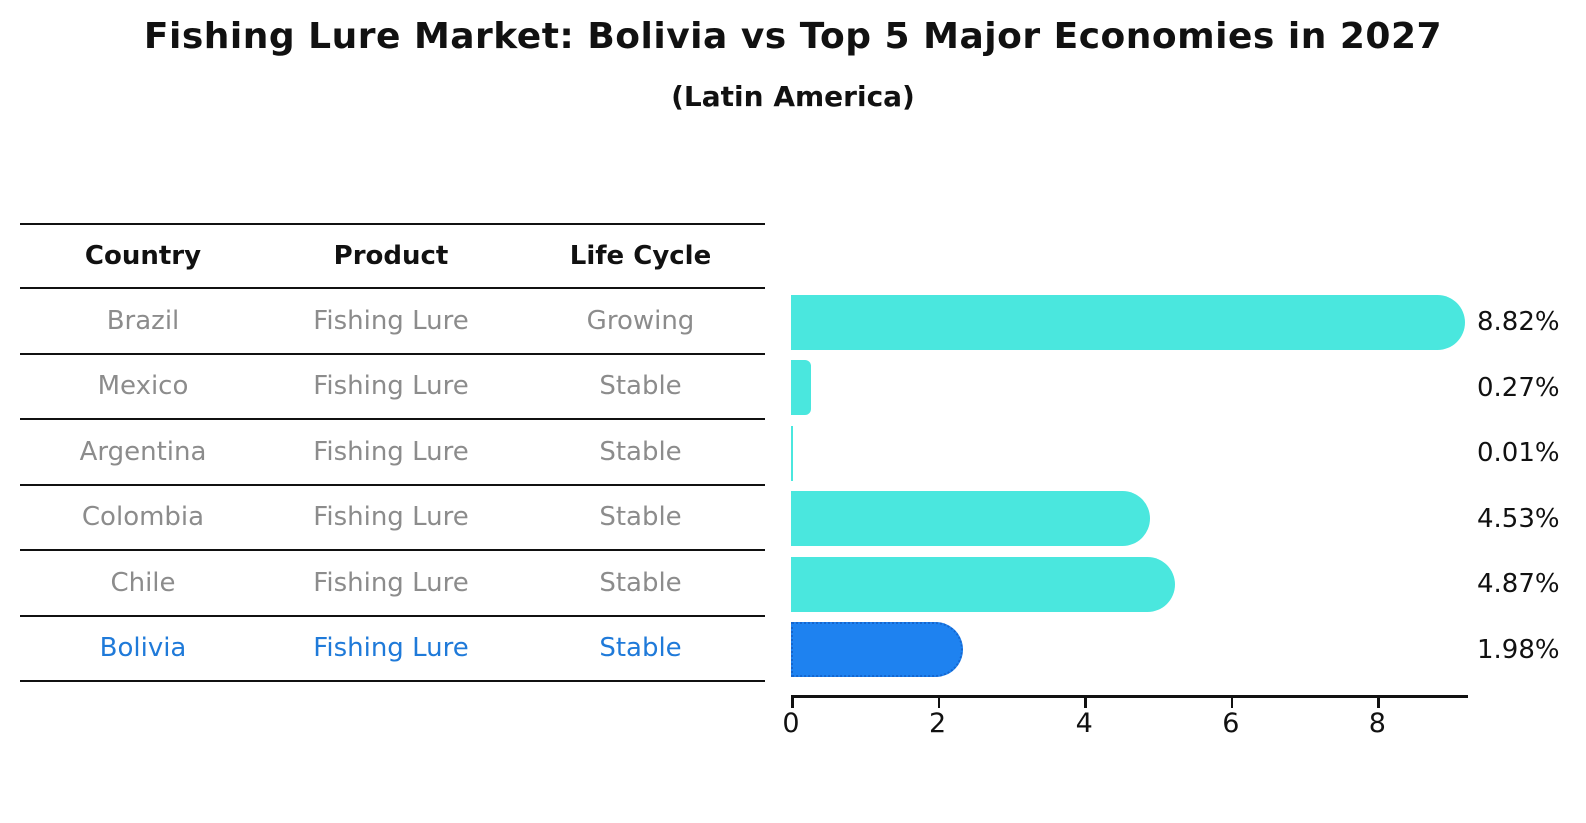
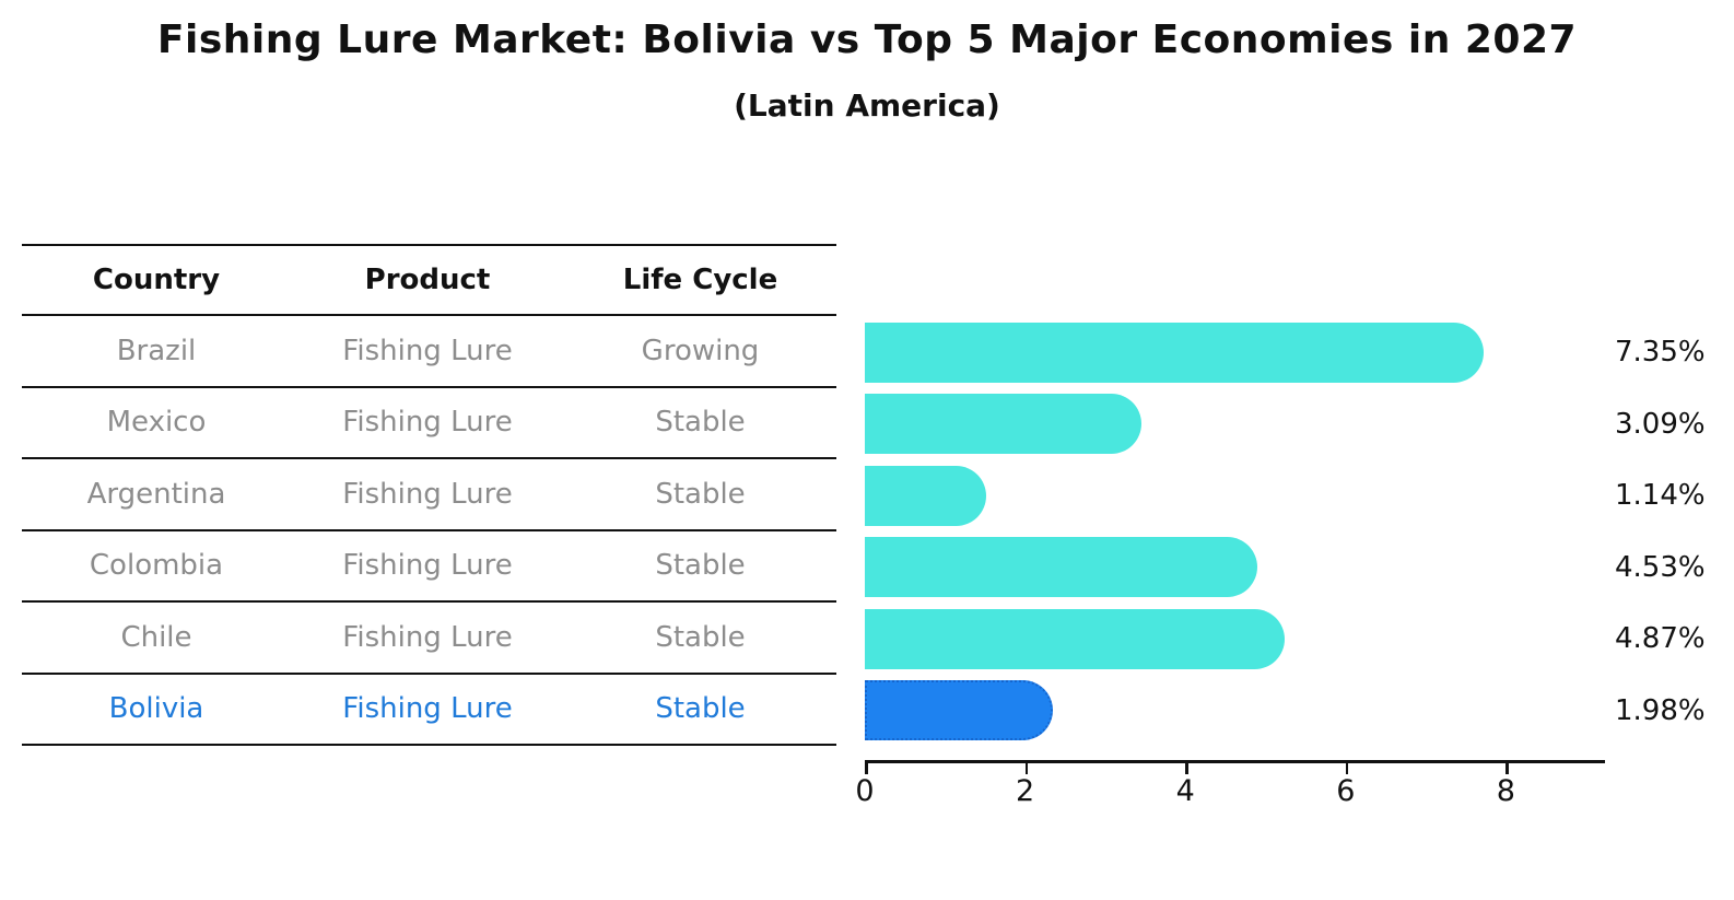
Brazil: 8.82% -> 7.35%
Mexico: 0.27% -> 3.09%
Argentina: 0.01% -> 1.14%
